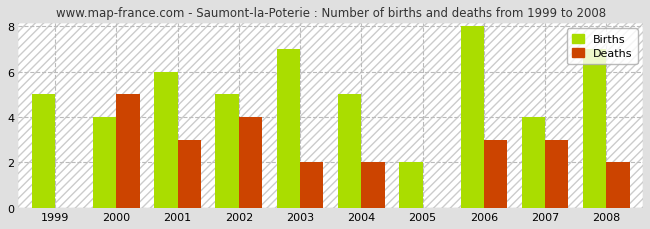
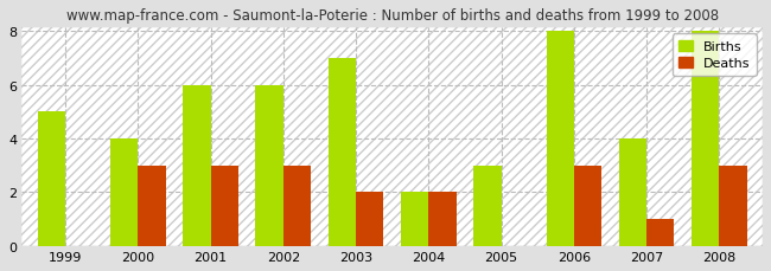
Deaths/2000: 5 -> 3
Births/2002: 5 -> 6
Deaths/2002: 4 -> 3
Births/2004: 5 -> 2
Births/2005: 2 -> 3
Deaths/2007: 3 -> 1
Births/2008: 7 -> 8
Deaths/2008: 2 -> 3
